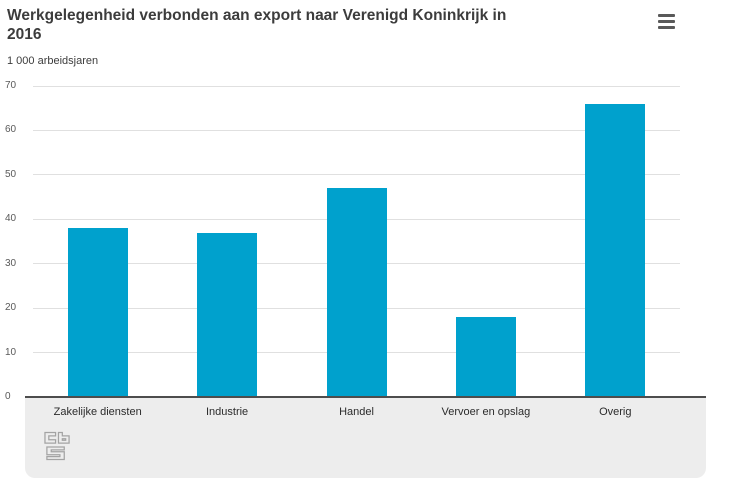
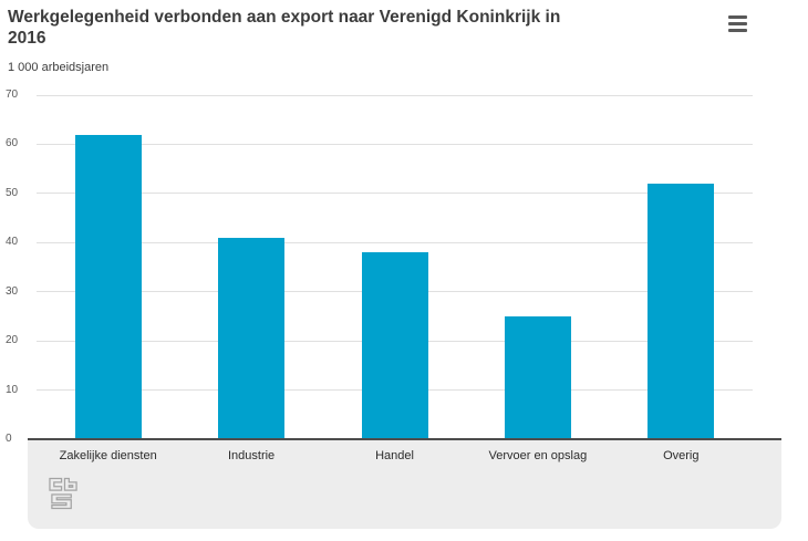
Zakelijke diensten: 38 -> 62
Industrie: 37 -> 41
Handel: 47 -> 38
Vervoer en opslag: 18 -> 25
Overig: 66 -> 52
